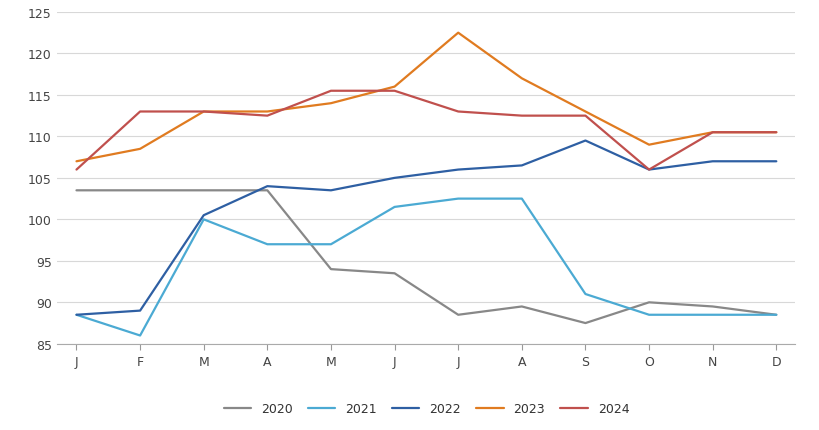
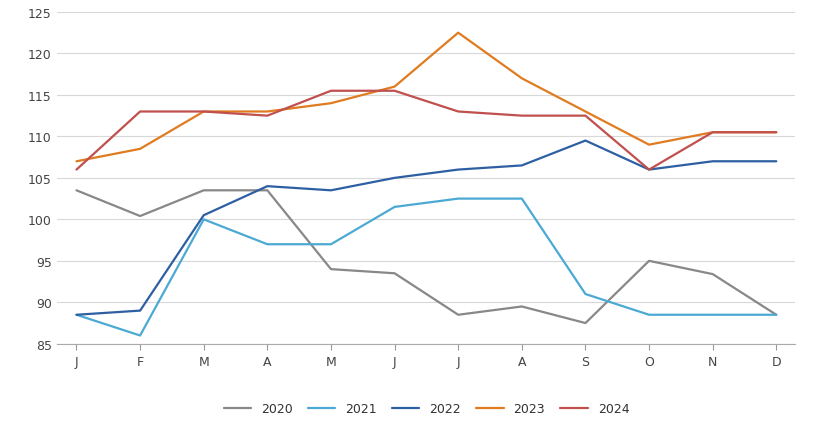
2020/F: 103.5 -> 100.4
2020/O: 90.0 -> 95.0
2020/N: 89.5 -> 93.4
